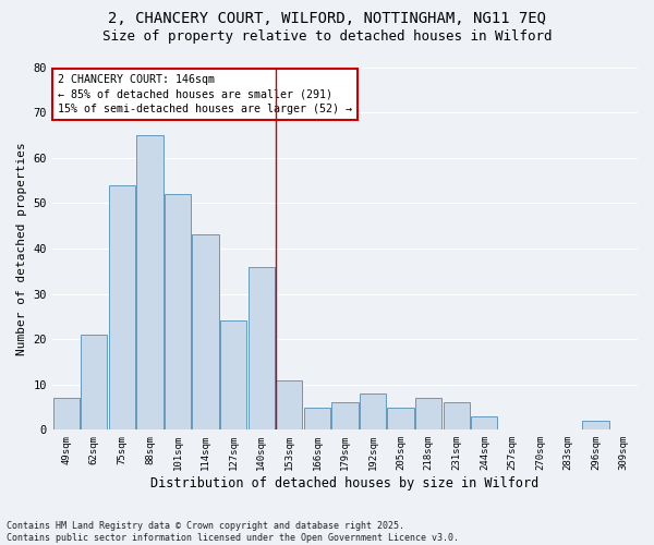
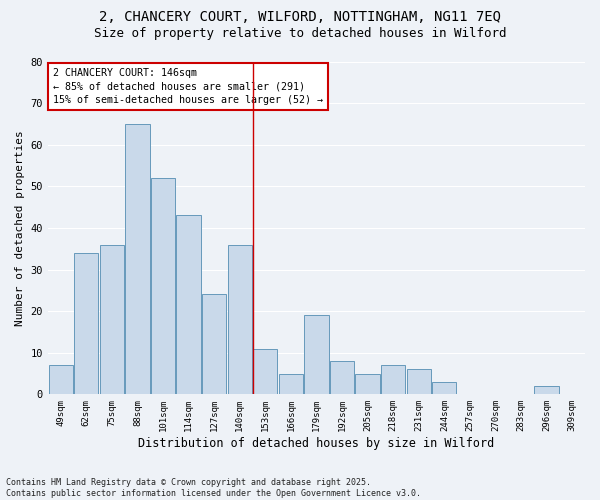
62sqm: 21 -> 34
75sqm: 54 -> 36
179sqm: 6 -> 19
